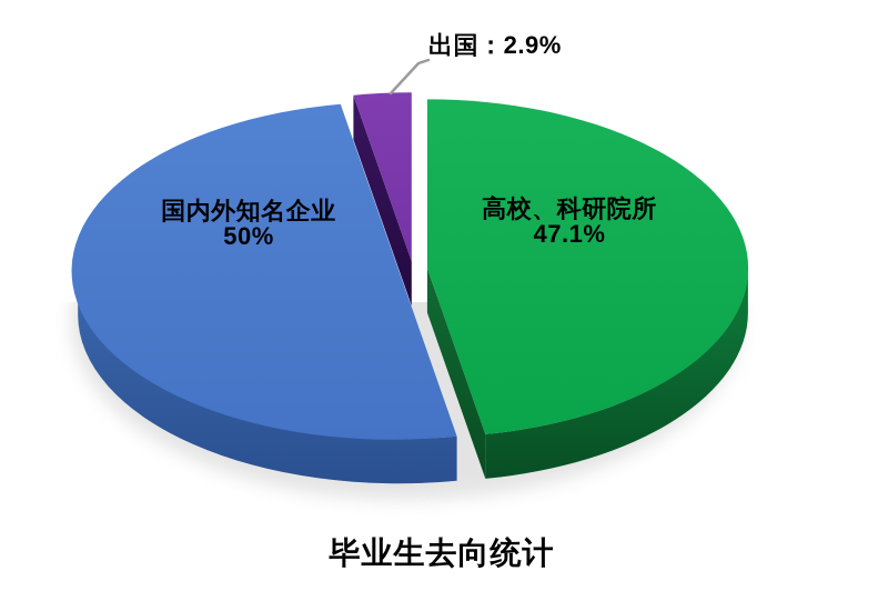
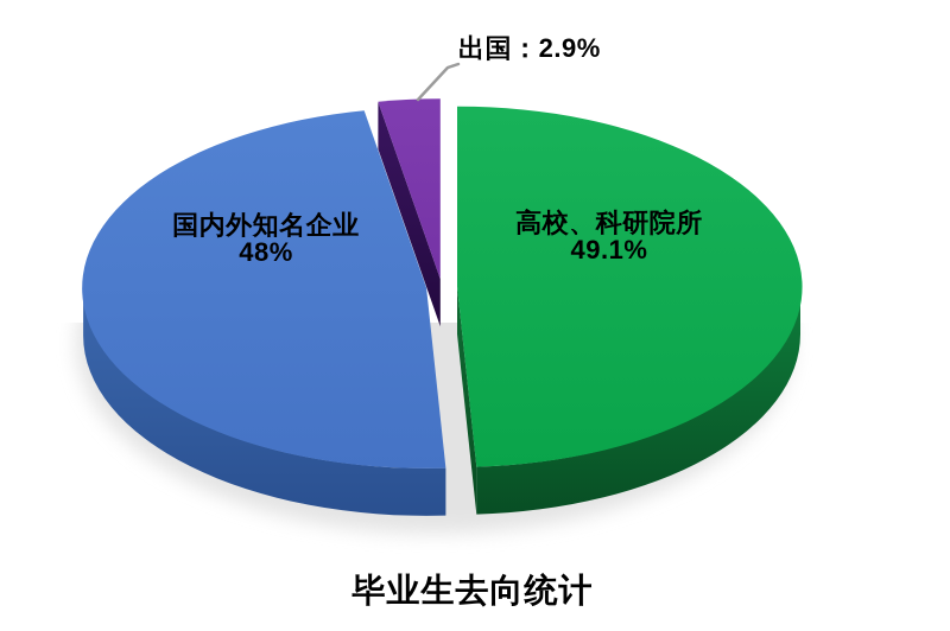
高校、科研院所: 47.1% -> 49.1%
国内外知名企业: 50% -> 48%
